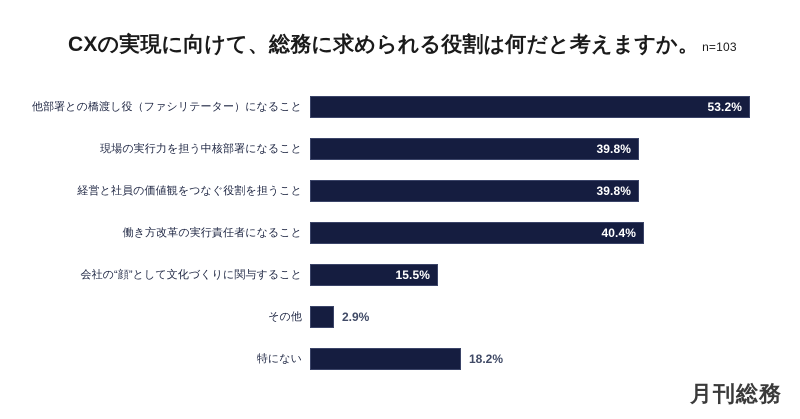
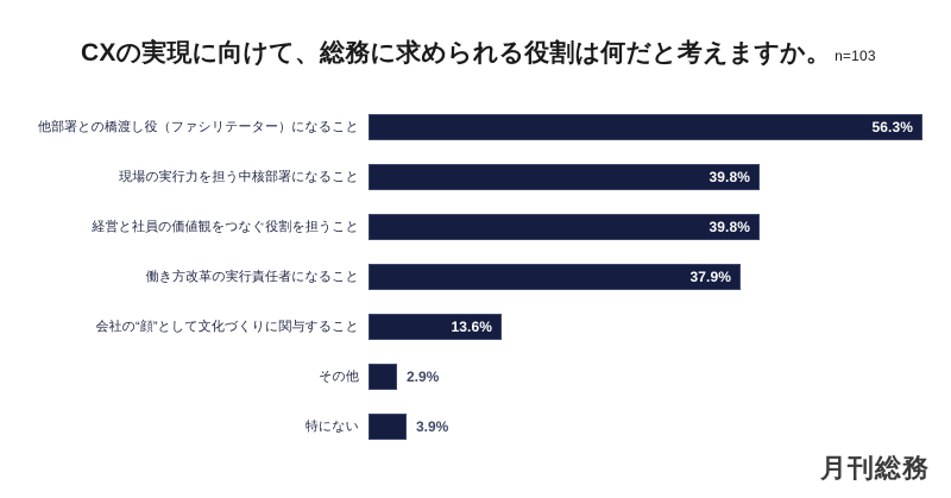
他部署との橋渡し役（ファシリテーター）になること: 53.2% -> 56.3%
働き方改革の実行責任者になること: 40.4% -> 37.9%
会社の“顔”として文化づくりに関与すること: 15.5% -> 13.6%
特にない: 18.2% -> 3.9%
